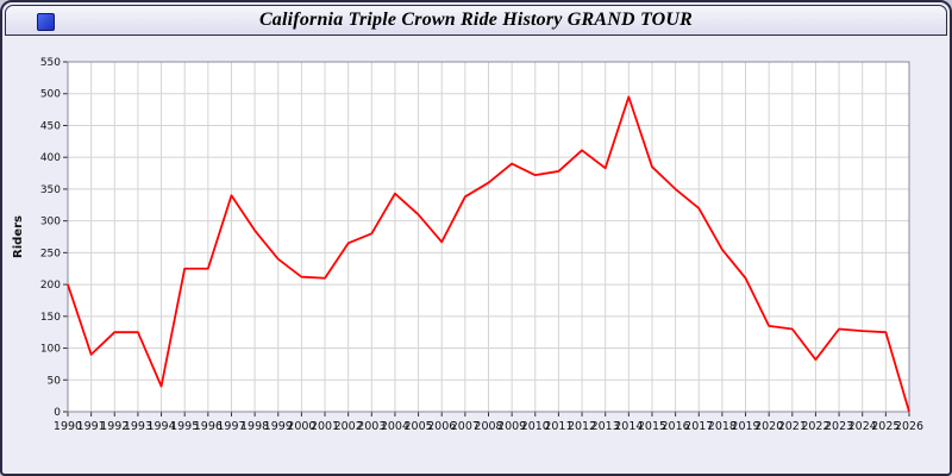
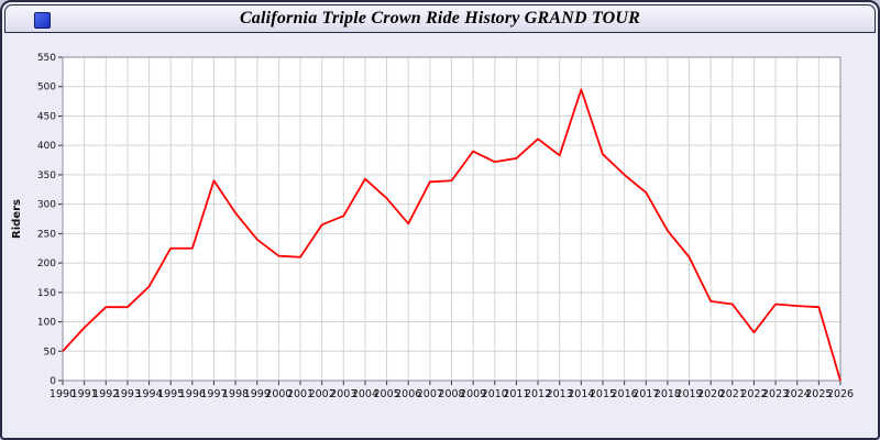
1990: 200 -> 50
1994: 40 -> 160
2008: 360 -> 340
